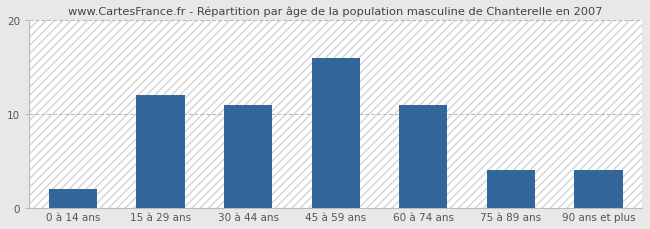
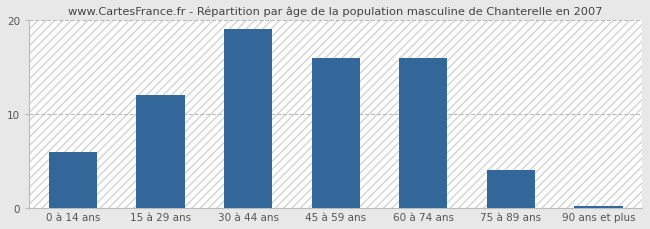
0 à 14 ans: 2.0 -> 6.0
30 à 44 ans: 11.0 -> 19.0
60 à 74 ans: 11.0 -> 16.0
90 ans et plus: 4.0 -> 0.2
